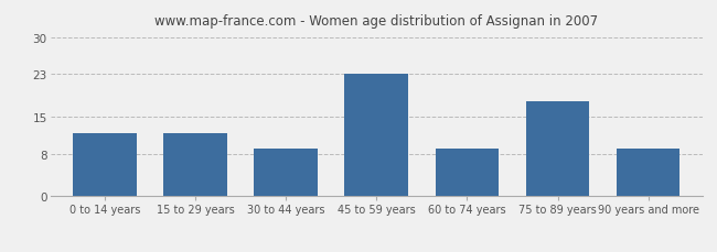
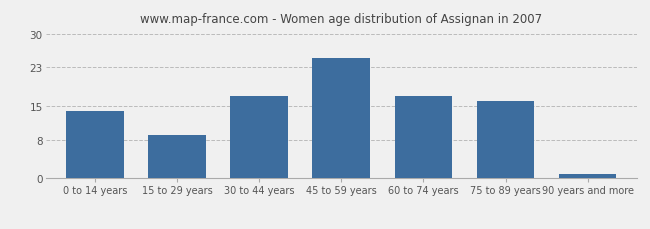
0 to 14 years: 12 -> 14
15 to 29 years: 12 -> 9
30 to 44 years: 9 -> 17
45 to 59 years: 23 -> 25
60 to 74 years: 9 -> 17
75 to 89 years: 18 -> 16
90 years and more: 9 -> 1
